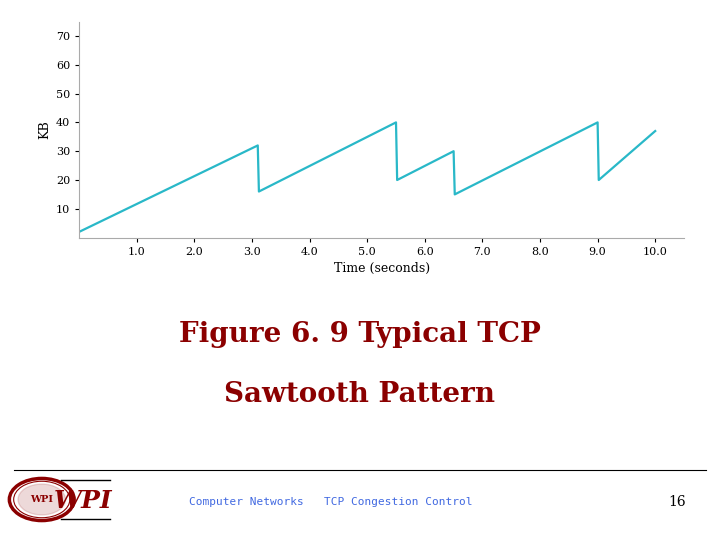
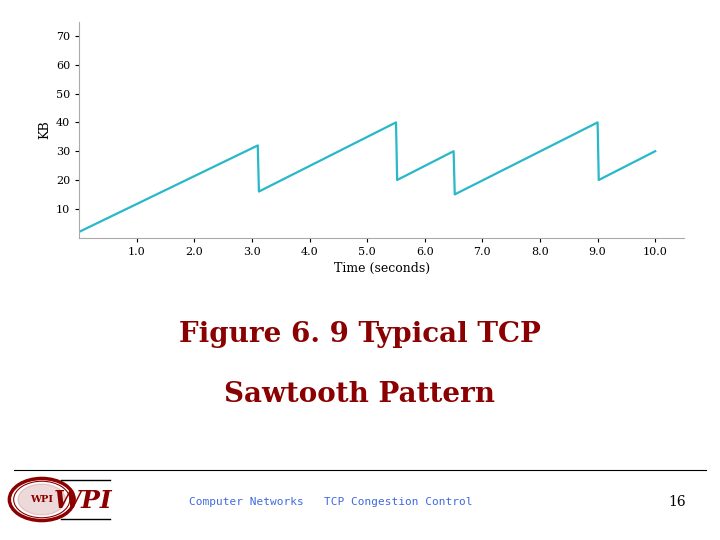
10.0: 37 -> 30
